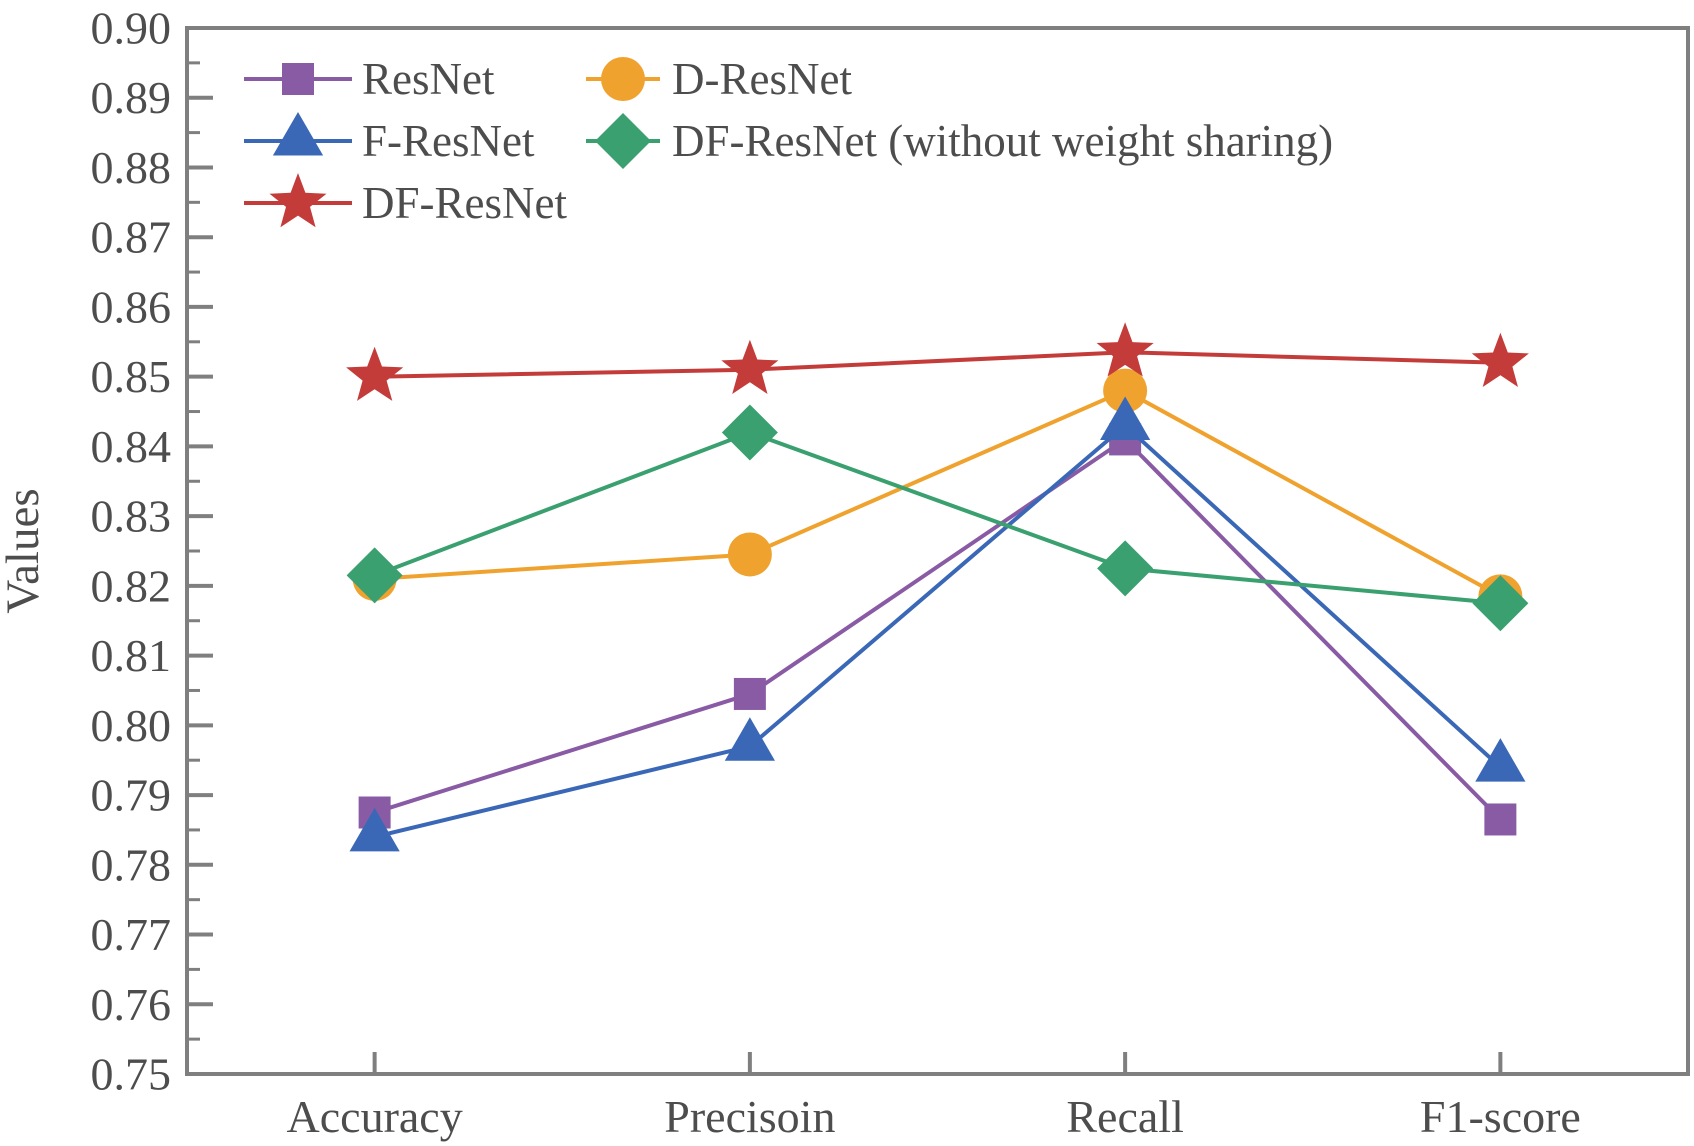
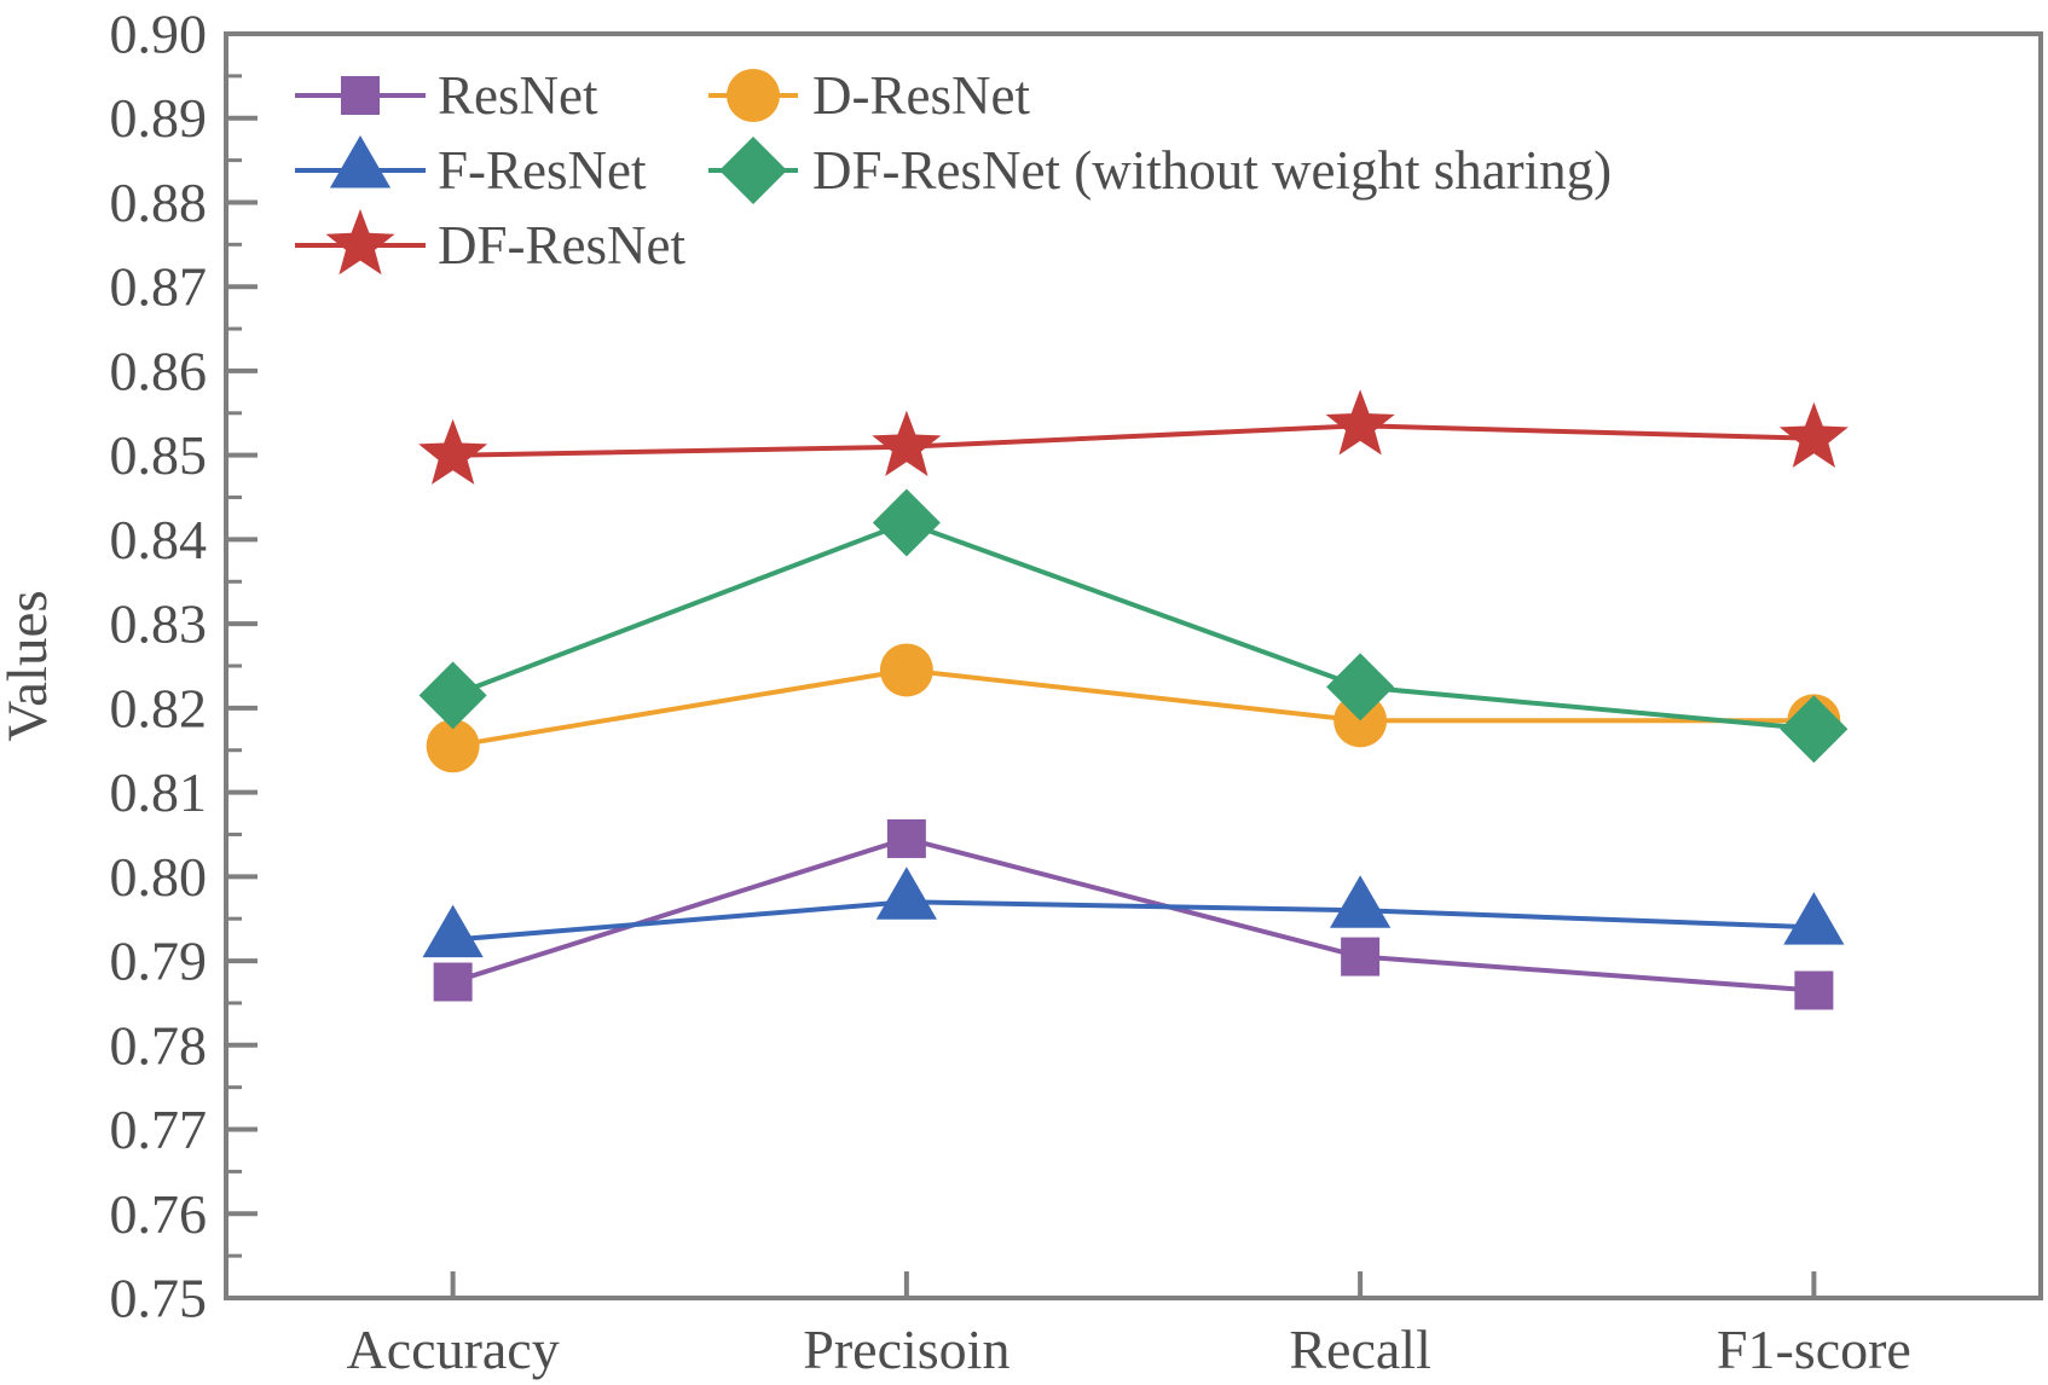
D-ResNet/Accuracy: 0.821 -> 0.816
F-ResNet/Accuracy: 0.784 -> 0.792
ResNet/Recall: 0.841 -> 0.790
D-ResNet/Recall: 0.848 -> 0.819
F-ResNet/Recall: 0.843 -> 0.796
